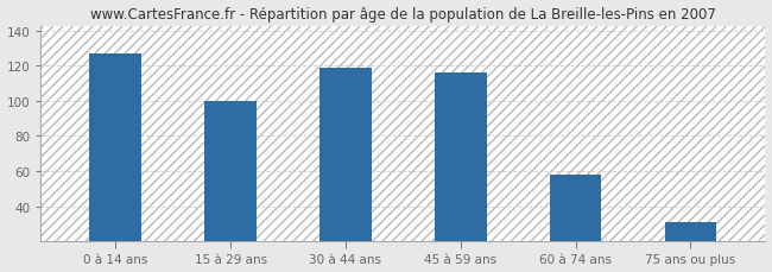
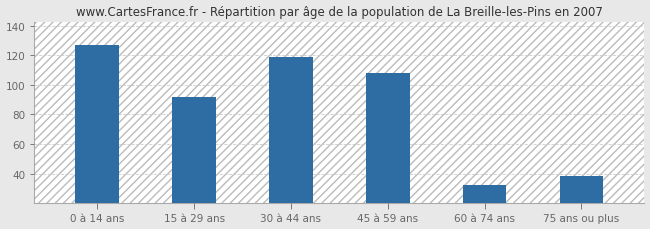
15 à 29 ans: 100 -> 92
45 à 59 ans: 116 -> 108
60 à 74 ans: 58 -> 32
75 ans ou plus: 31 -> 38
